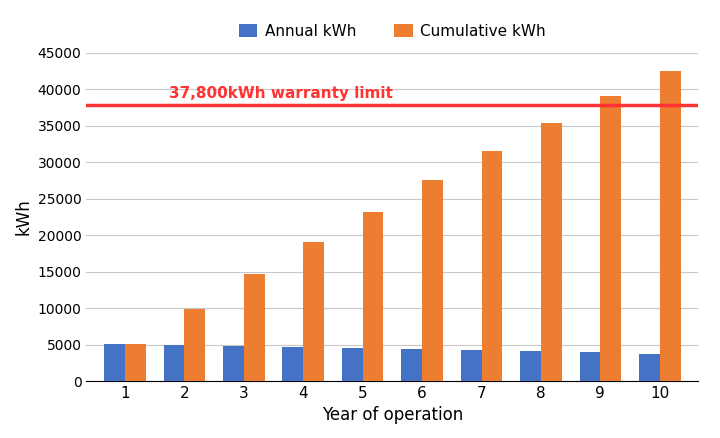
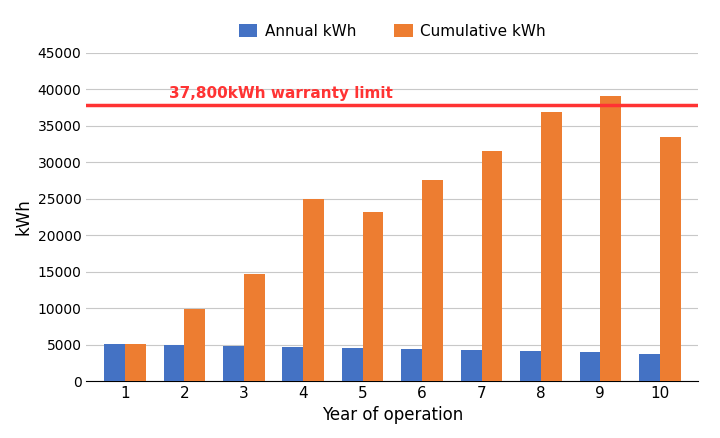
Cumulative kWh/4: 19100 -> 25000
Cumulative kWh/8: 35300 -> 36800
Cumulative kWh/10: 42500 -> 33400
